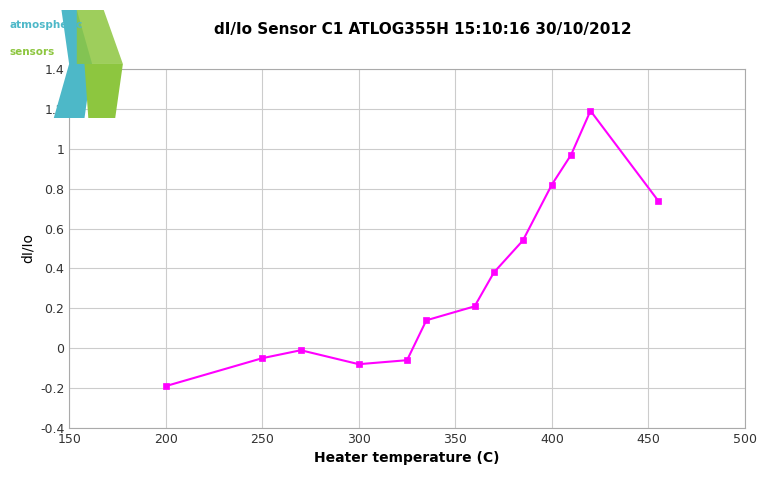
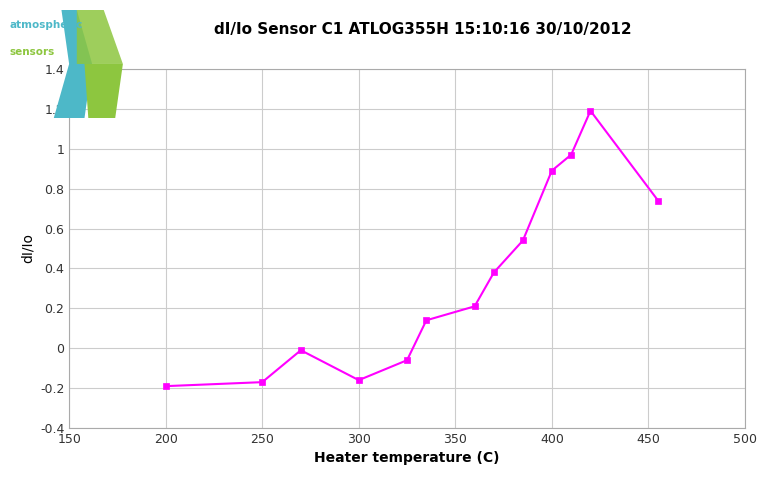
250: -0.05 -> -0.17
300: -0.08 -> -0.16
400: 0.82 -> 0.89
